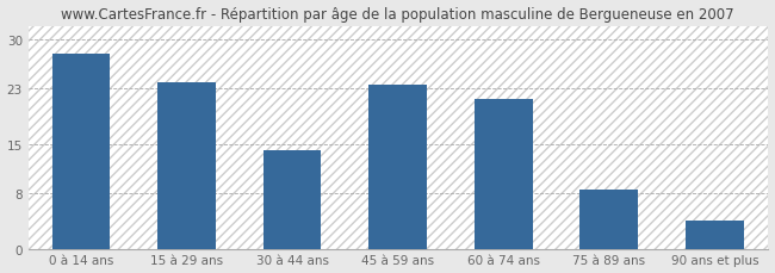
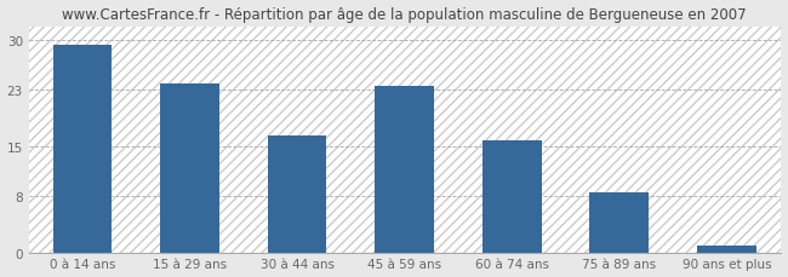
0 à 14 ans: 28.0 -> 29.3
30 à 44 ans: 14.2 -> 16.5
60 à 74 ans: 21.4 -> 15.9
90 ans et plus: 4.0 -> 1.0
